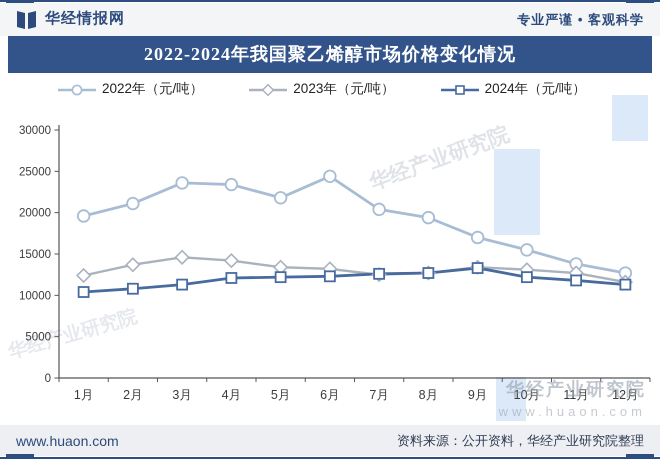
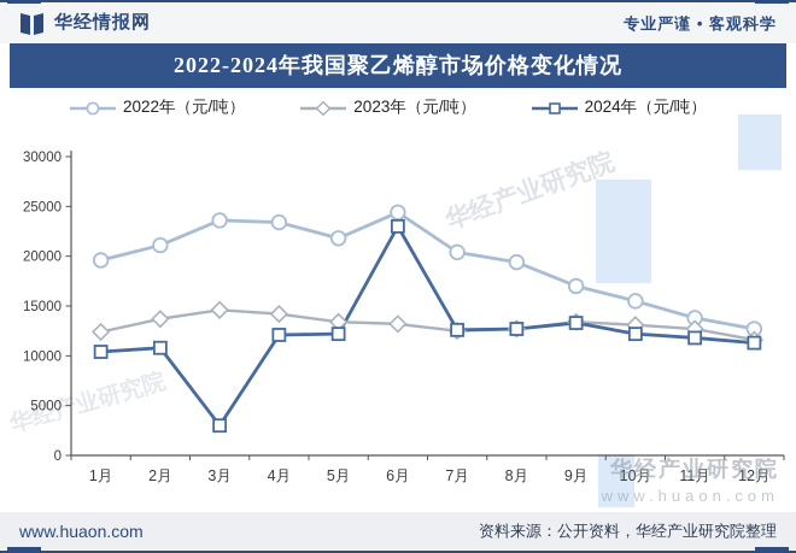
2024年（元/吨）/3月: 11000 -> 3000
2024年（元/吨）/6月: 12000 -> 23000
